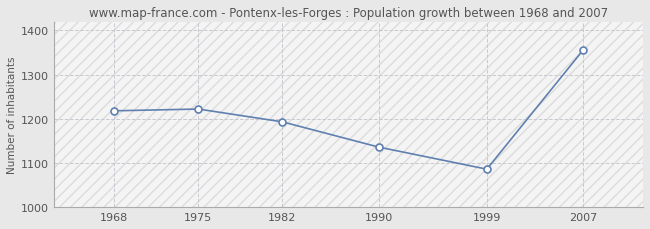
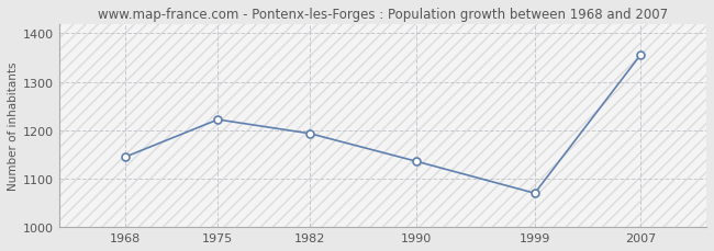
1968: 1218 -> 1145
1999: 1086 -> 1070
